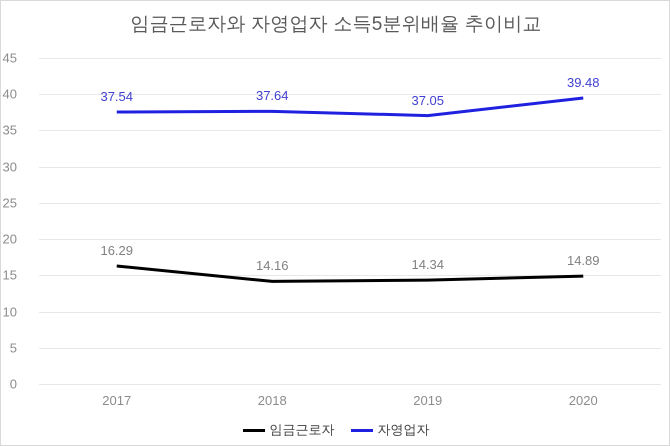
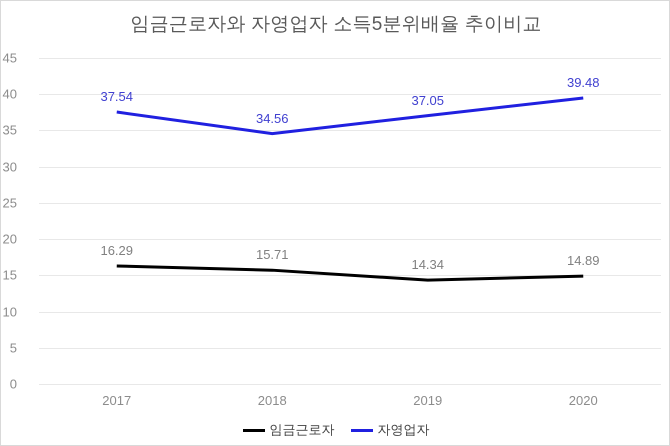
임금근로자/2018: 14.16 -> 15.71
자영업자/2018: 37.64 -> 34.56
